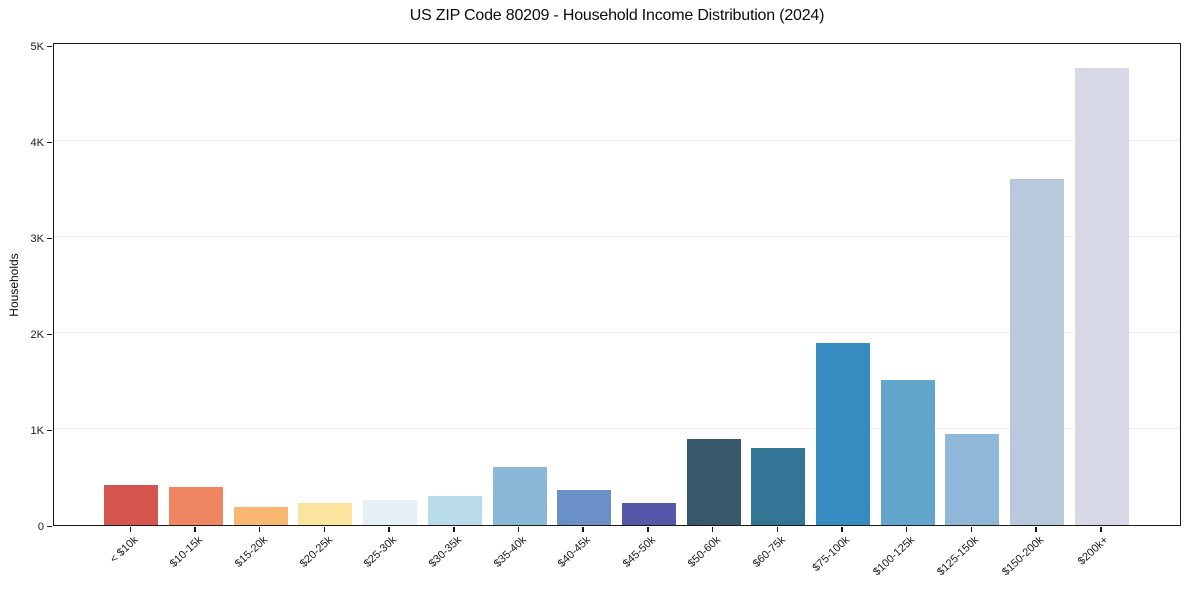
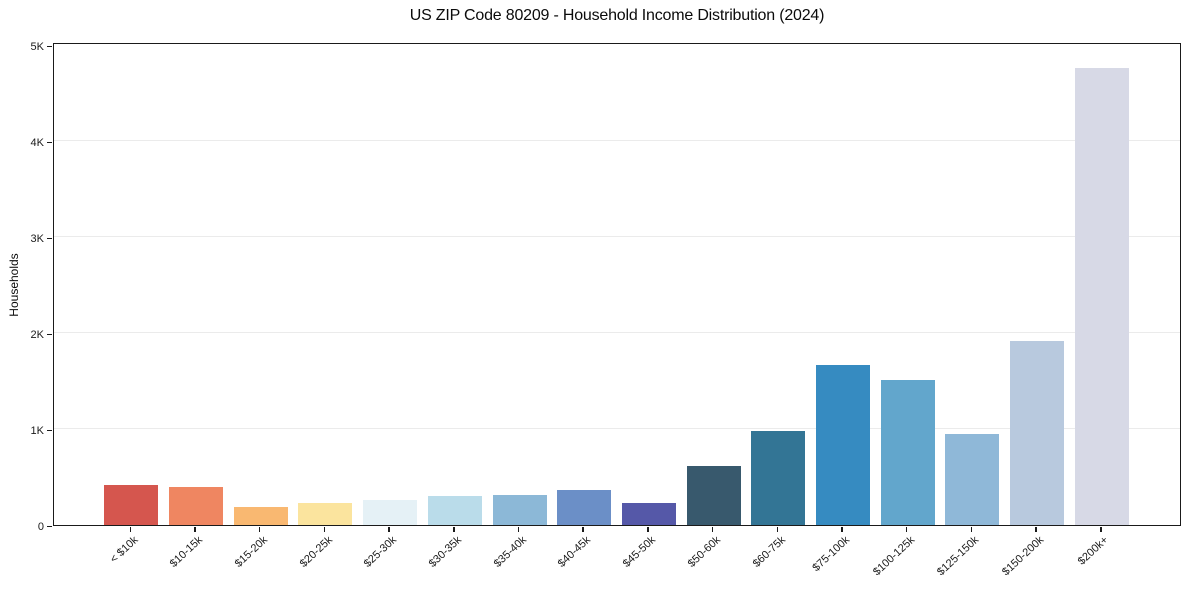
$35-40k: 0.6K -> 0.3K
$50-60k: 0.9K -> 0.6K
$60-75k: 0.8K -> 1.0K
$75-100k: 1.9K -> 1.7K
$150-200k: 3.6K -> 1.9K
